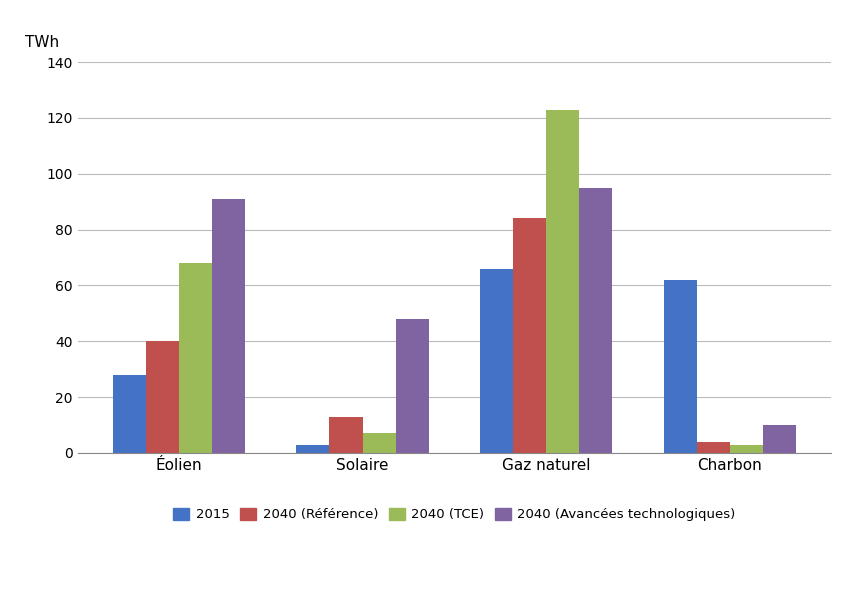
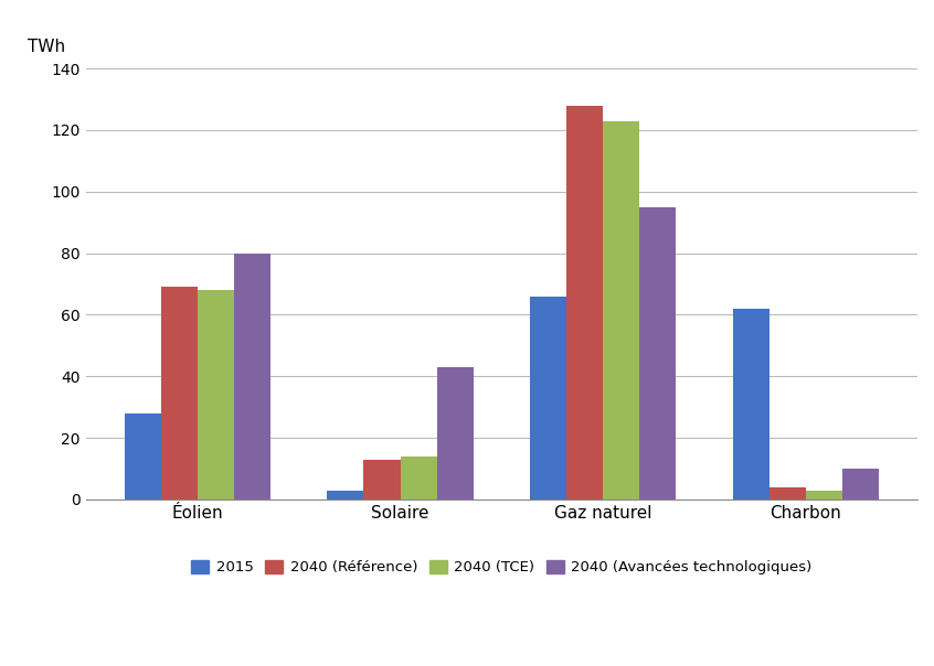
2040 (Référence)/Éolien: 40 -> 69
2040 (Avancées technologiques)/Éolien: 91 -> 80
2040 (TCE)/Solaire: 7 -> 14
2040 (Avancées technologiques)/Solaire: 48 -> 43
2040 (Référence)/Gaz naturel: 84 -> 128
